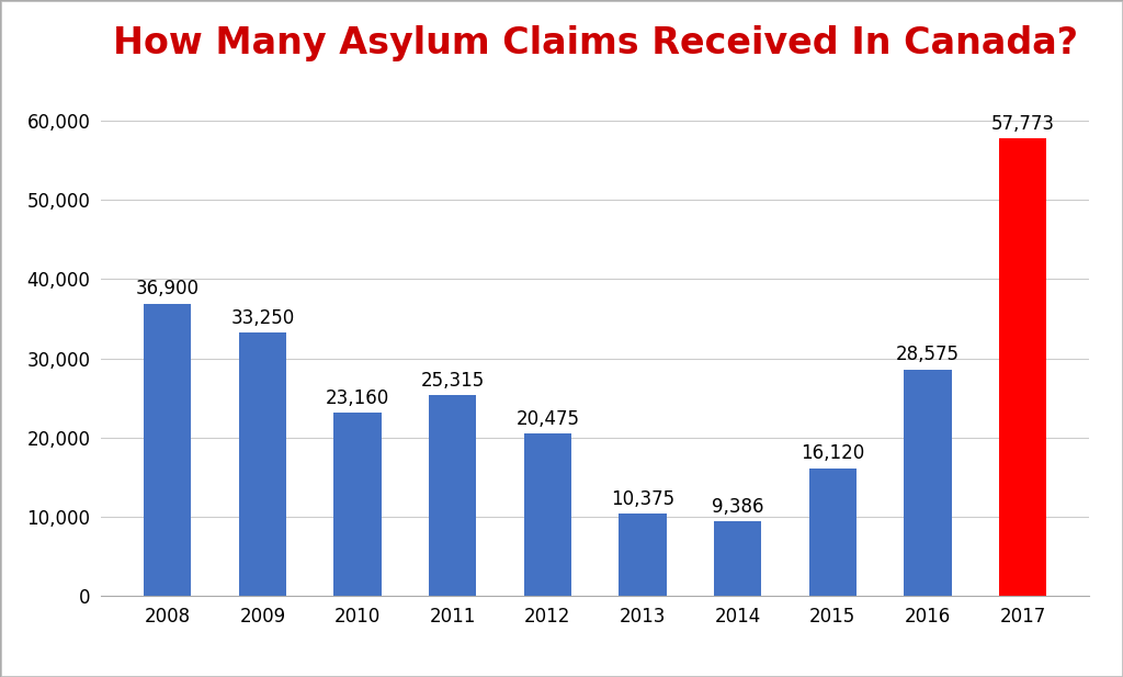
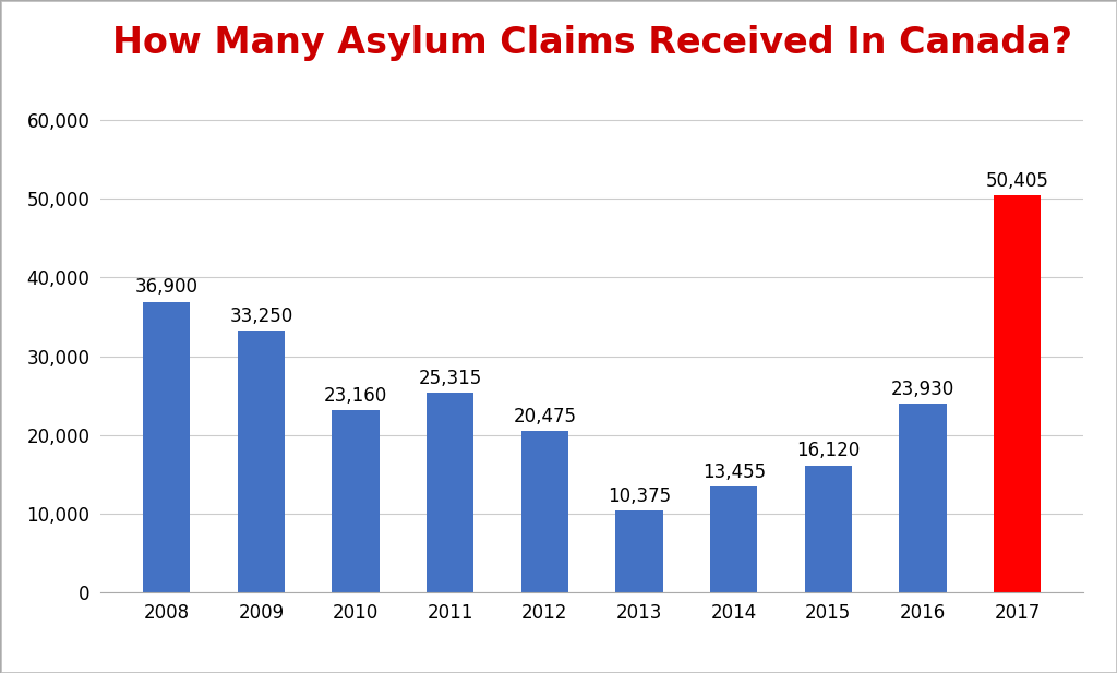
2014: 9,386 -> 13,455
2016: 28,575 -> 23,930
2017: 57,773 -> 50,405
